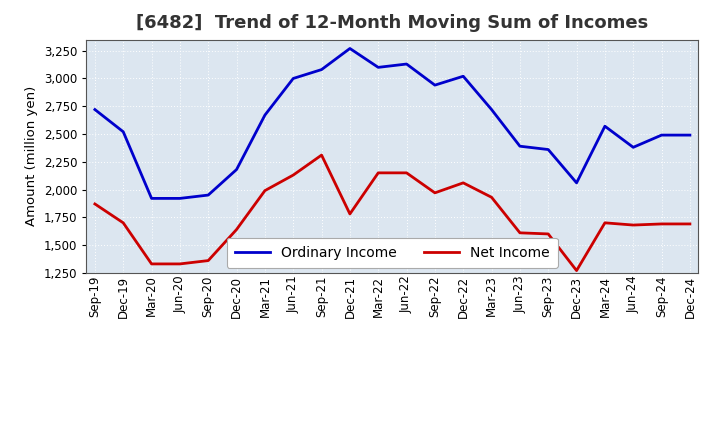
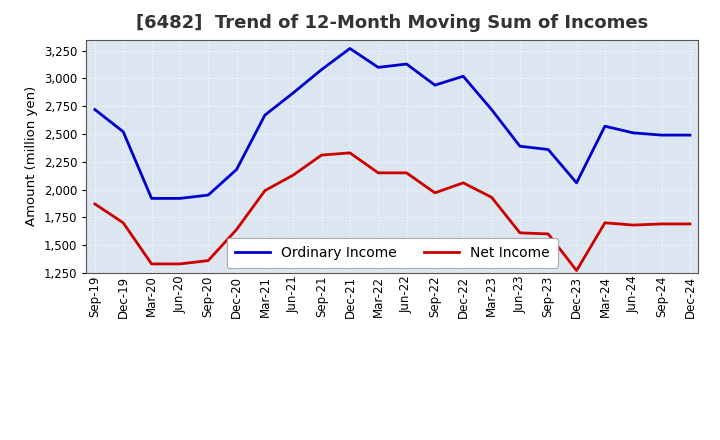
Ordinary Income/Jun-21: 3,000 -> 2,870
Net Income/Dec-21: 1,780 -> 2,330
Ordinary Income/Jun-24: 2,380 -> 2,510
